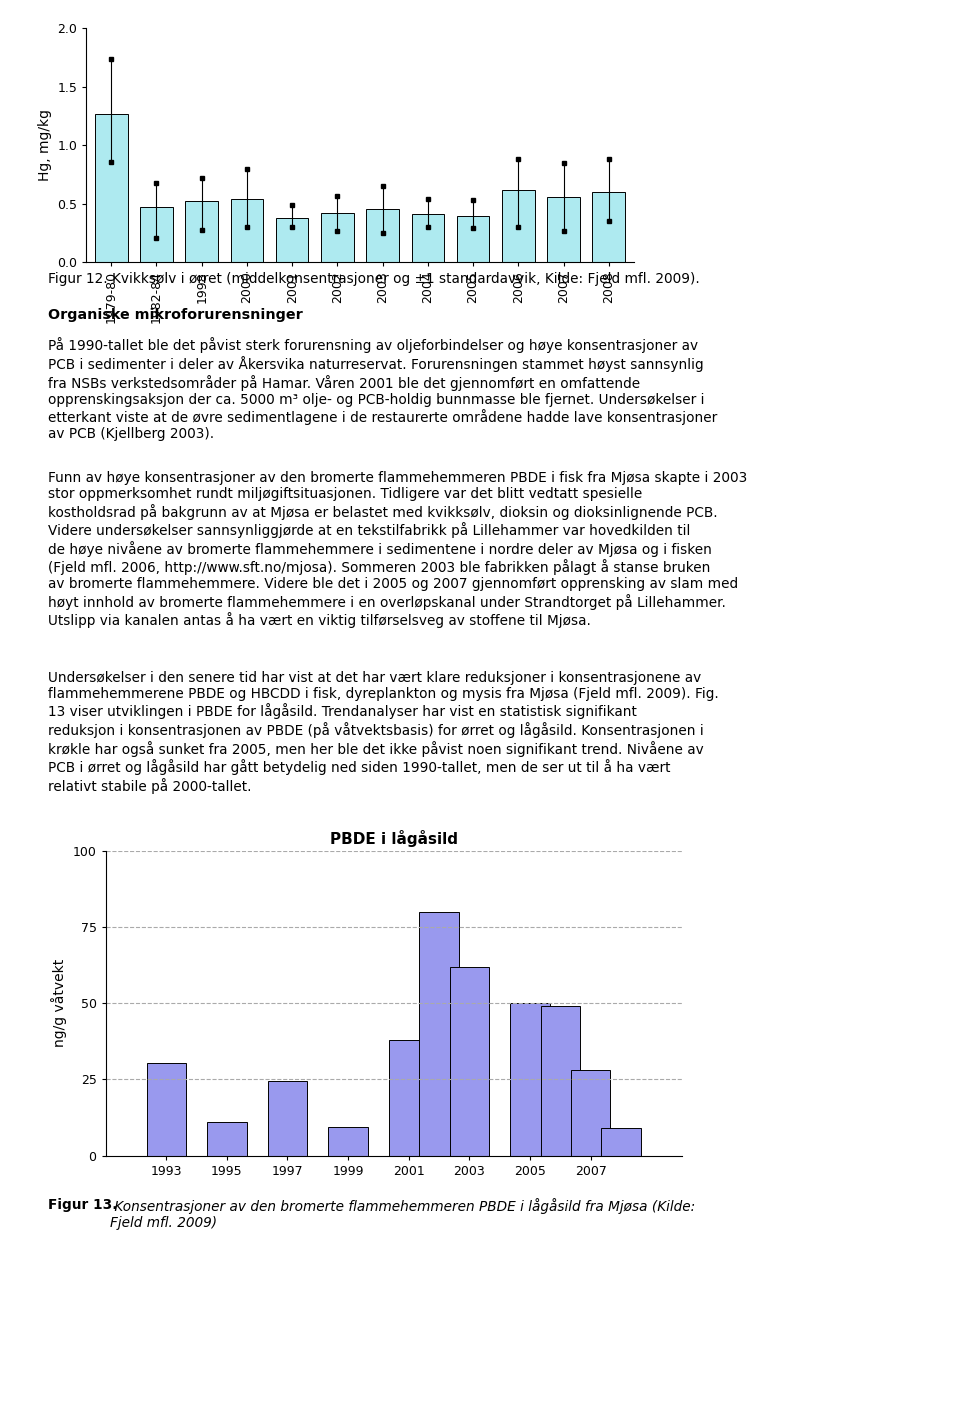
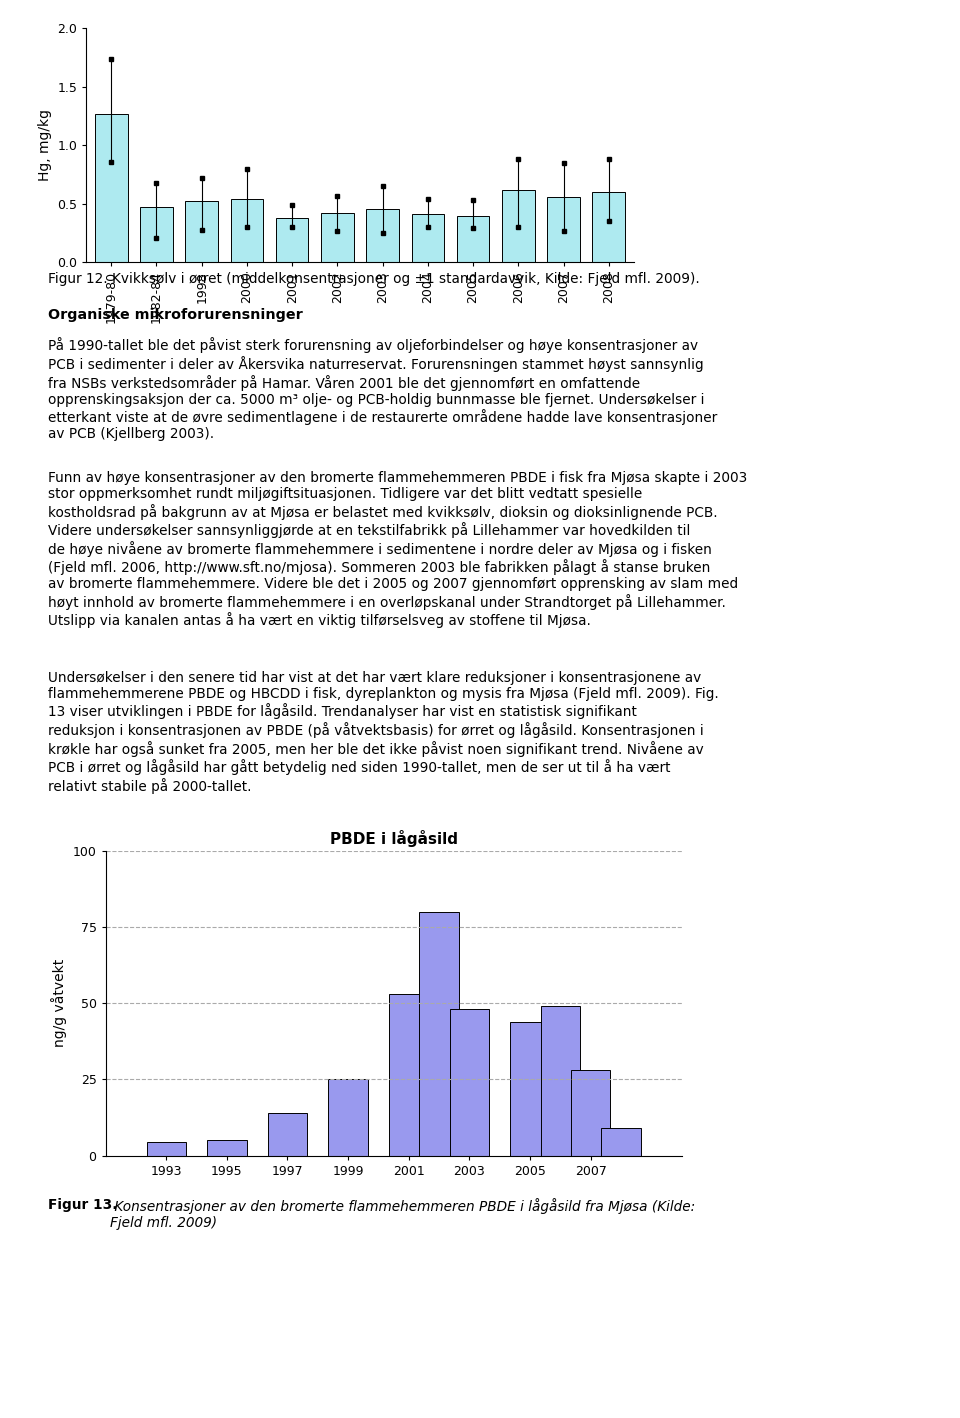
PBDE i lågåsild/1993: 30.5 -> 4.5
PBDE i lågåsild/1995: 11.0 -> 5.0
PBDE i lågåsild/1997: 24.5 -> 14.0
PBDE i lågåsild/1999: 9.5 -> 25.0
PBDE i lågåsild/2001: 38.0 -> 53.0
PBDE i lågåsild/2003: 62.0 -> 48.0
PBDE i lågåsild/2005: 50.0 -> 44.0
